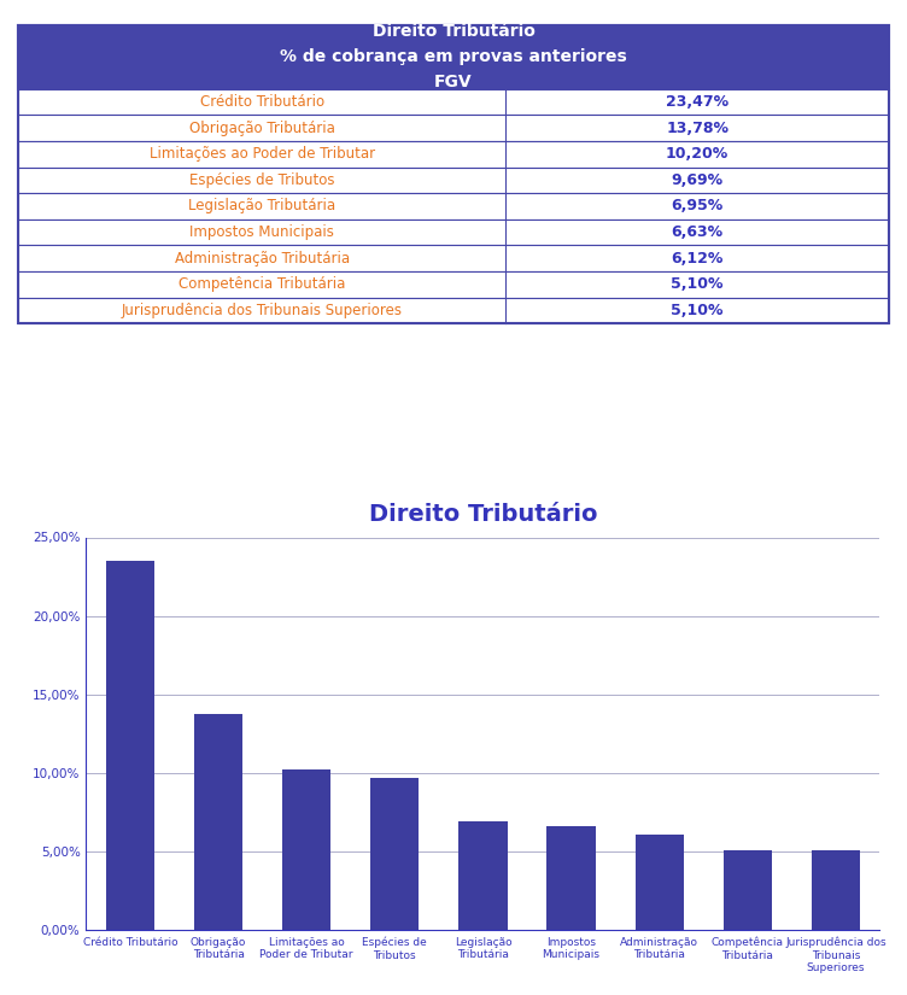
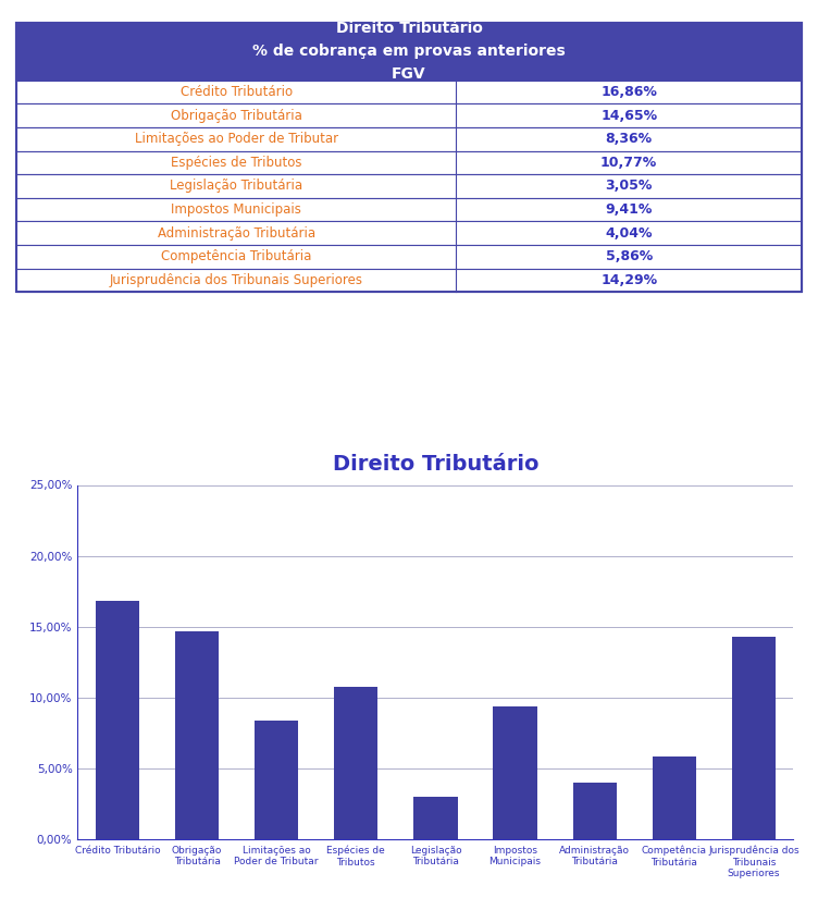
Crédito Tributário: 23,47% -> 16,86%
Obrigação Tributária: 13,78% -> 14,65%
Limitações ao Poder de Tributar: 10,20% -> 8,36%
Espécies de Tributos: 9,69% -> 10,77%
Legislação Tributária: 6,95% -> 3,05%
Impostos Municipais: 6,63% -> 9,41%
Administração Tributária: 6,12% -> 4,04%
Competência Tributária: 5,10% -> 5,86%
Jurisprudência dos Tribunais Superiores: 5,10% -> 14,29%
